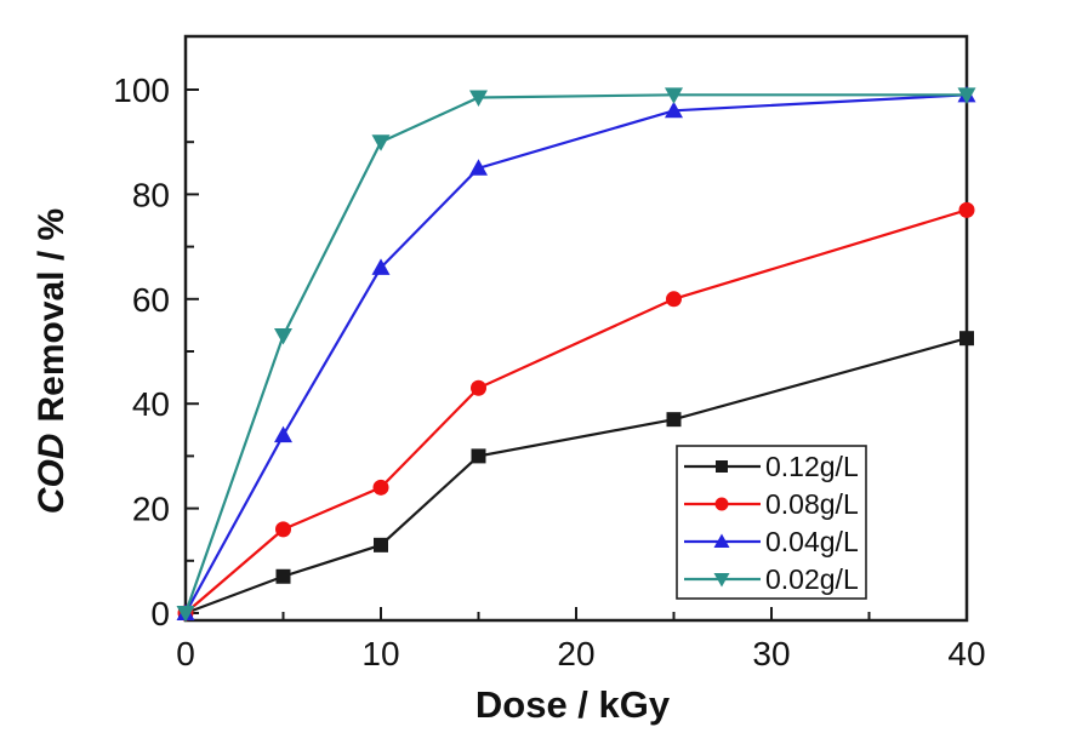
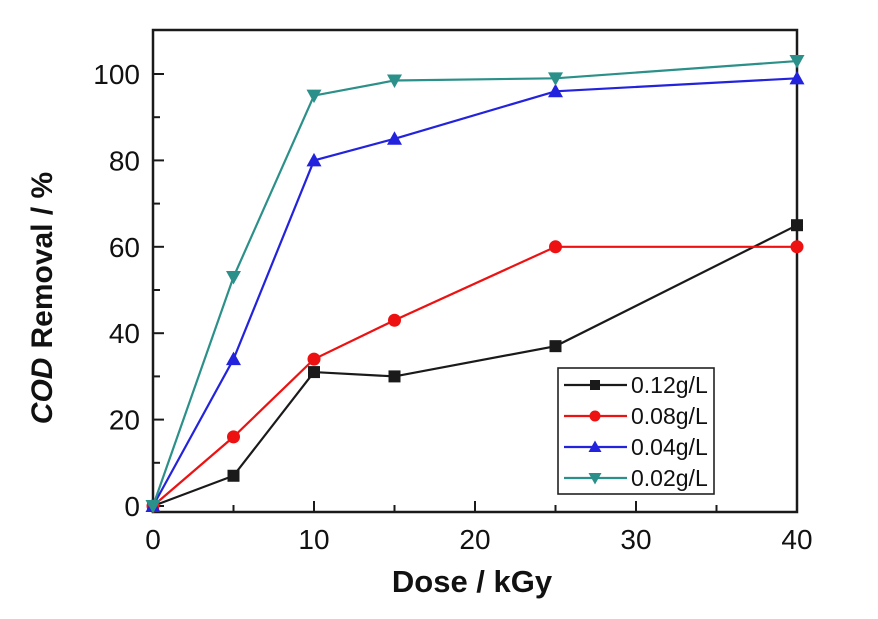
0.12g/L/10: 13 -> 31
0.08g/L/10: 24 -> 34
0.04g/L/10: 66 -> 80
0.02g/L/10: 90 -> 95
0.12g/L/40: 52 -> 65
0.08g/L/40: 77 -> 60
0.02g/L/40: 99 -> 103
